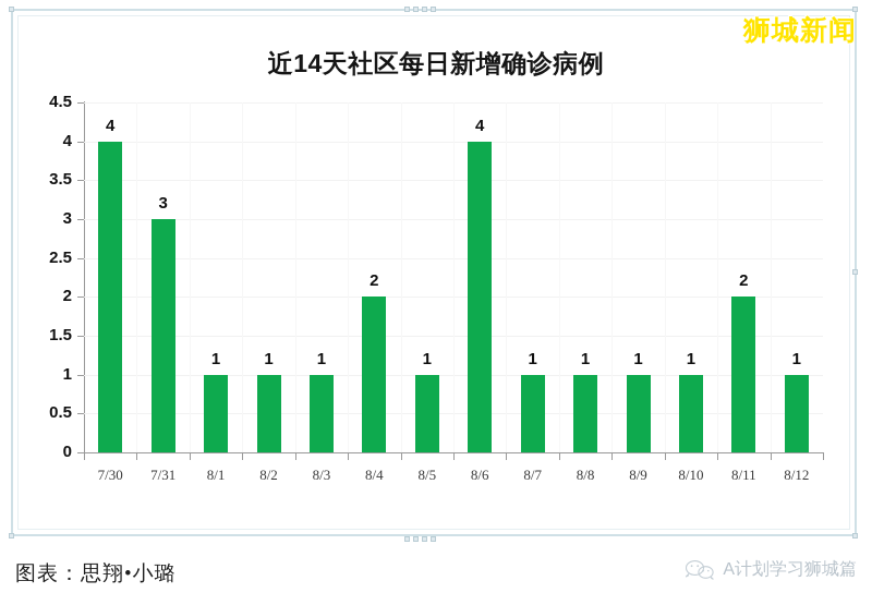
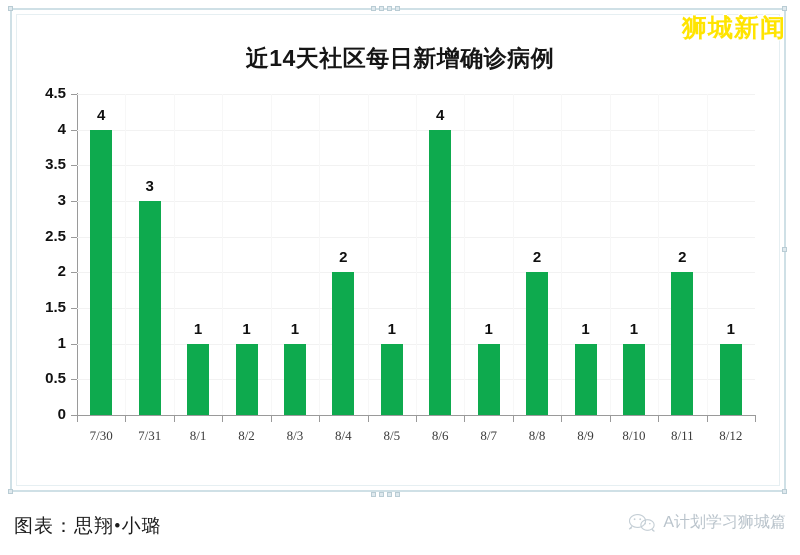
8/8: 1 -> 2
